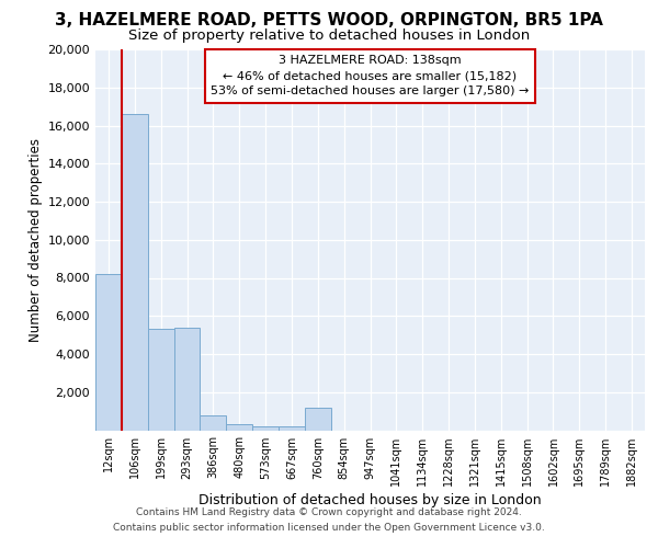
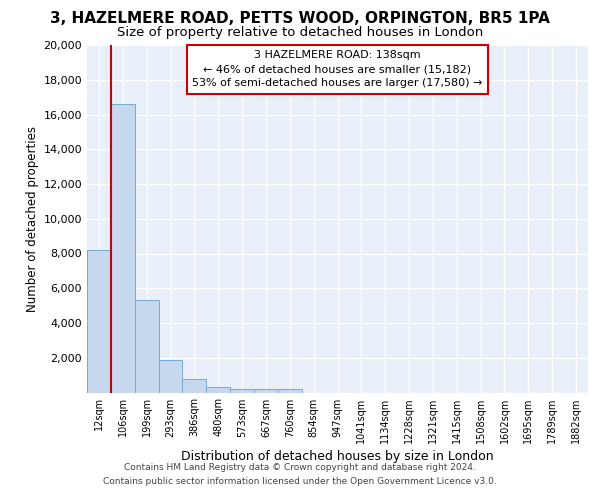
293sqm: 5,400 -> 1,800
760sqm: 1,200 -> 200
